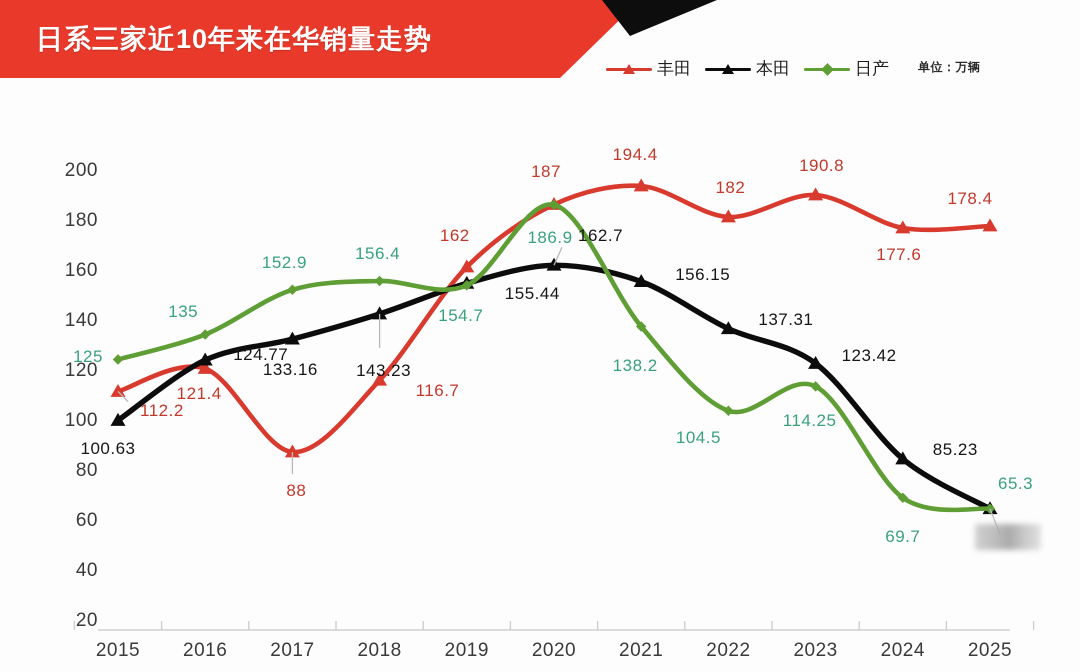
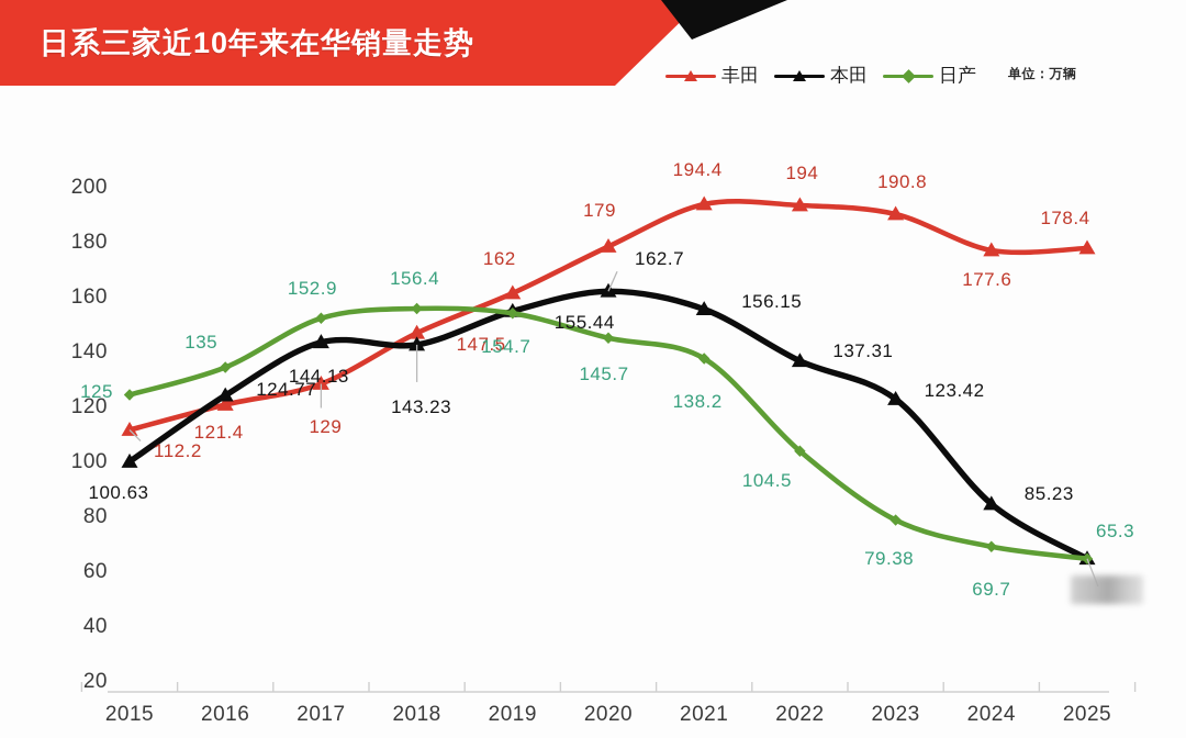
丰田/2017: 88 -> 129
本田/2017: 133.16 -> 144.13
丰田/2018: 116.7 -> 147.5
丰田/2020: 187 -> 179
日产/2020: 186.9 -> 145.7
丰田/2022: 182 -> 194
日产/2023: 114.25 -> 79.38
